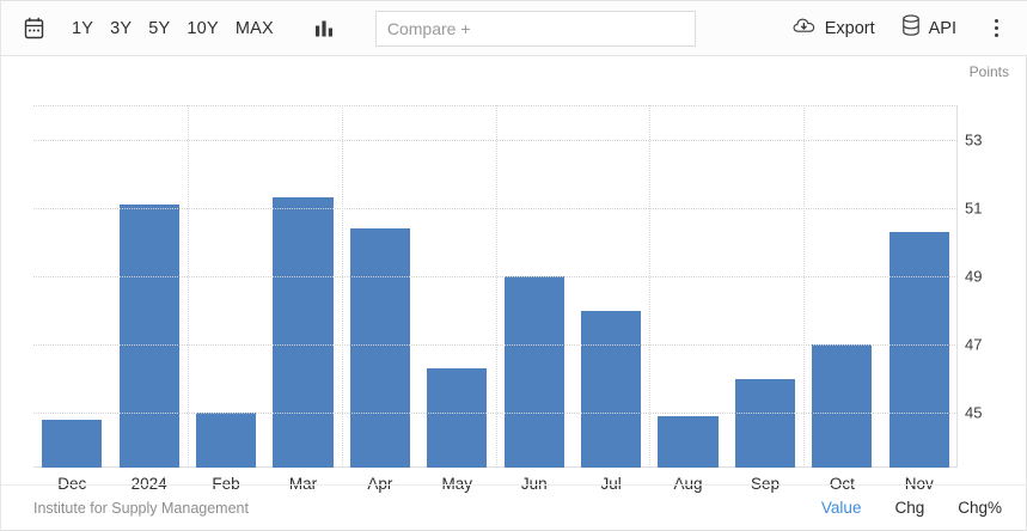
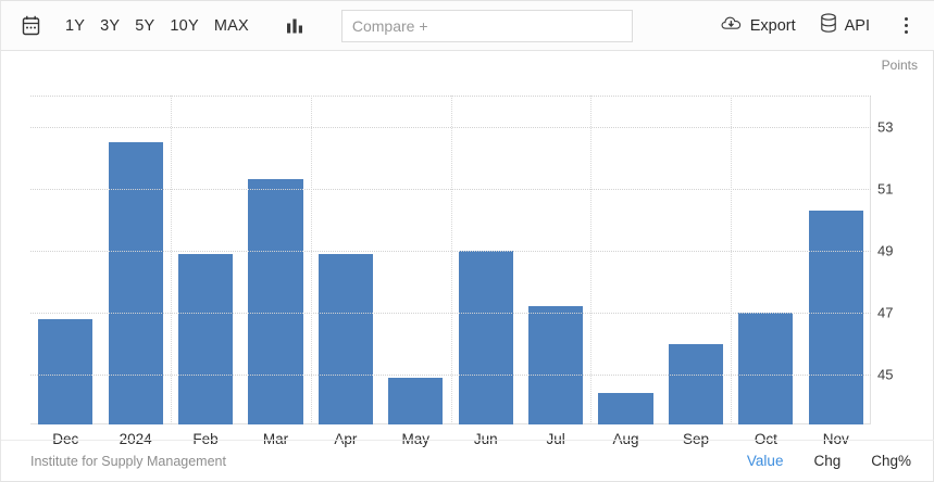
Dec: 44.8 -> 46.8
2024: 51.1 -> 52.5
Feb: 45.0 -> 48.9
Apr: 50.4 -> 48.9
May: 46.3 -> 44.9
Jul: 48.0 -> 47.2
Aug: 44.9 -> 44.4
